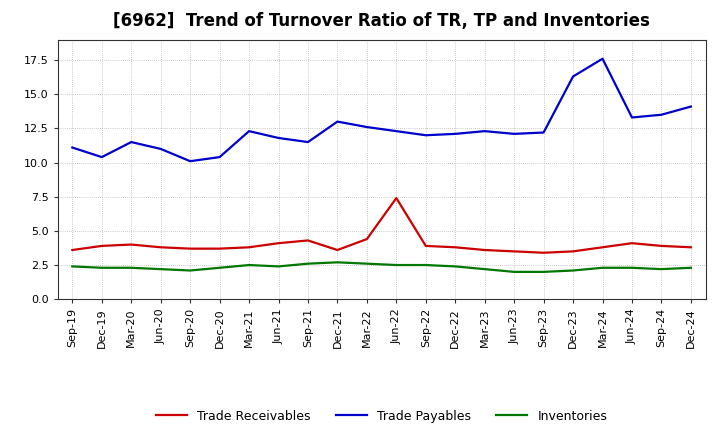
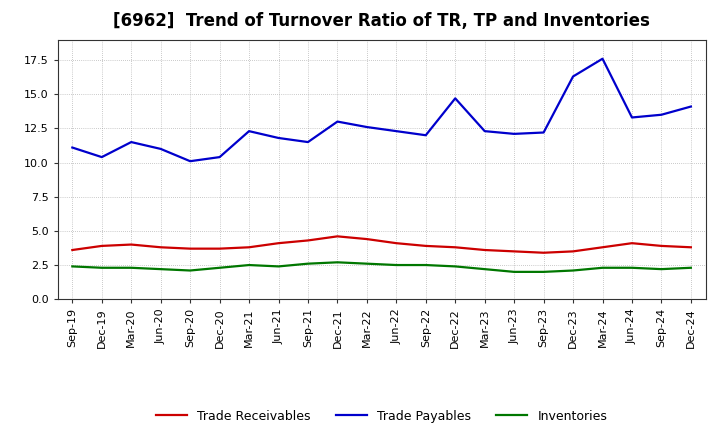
Trade Receivables/Dec-21: 3.6 -> 4.6
Trade Receivables/Jun-22: 7.4 -> 4.1
Trade Payables/Dec-22: 12.1 -> 14.7
